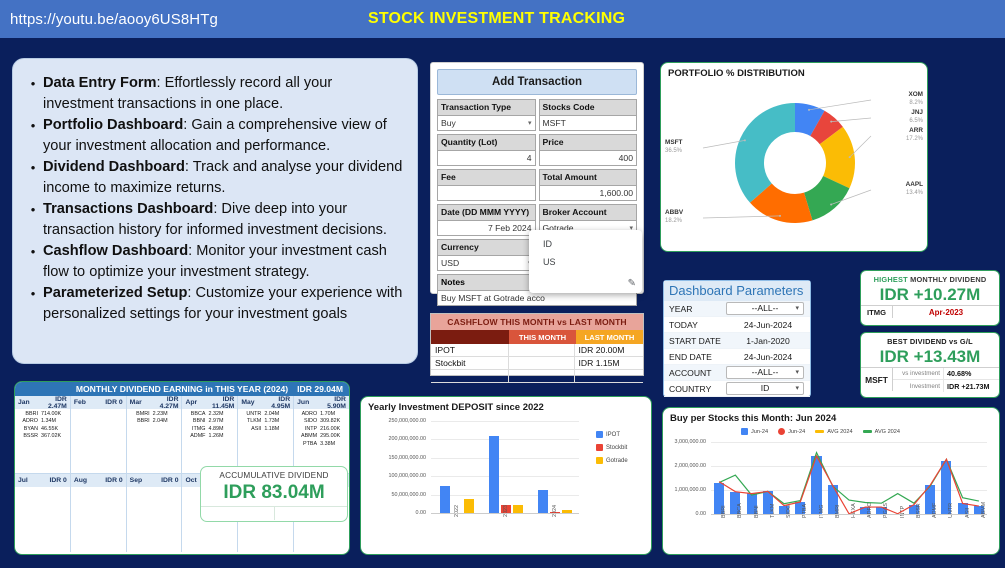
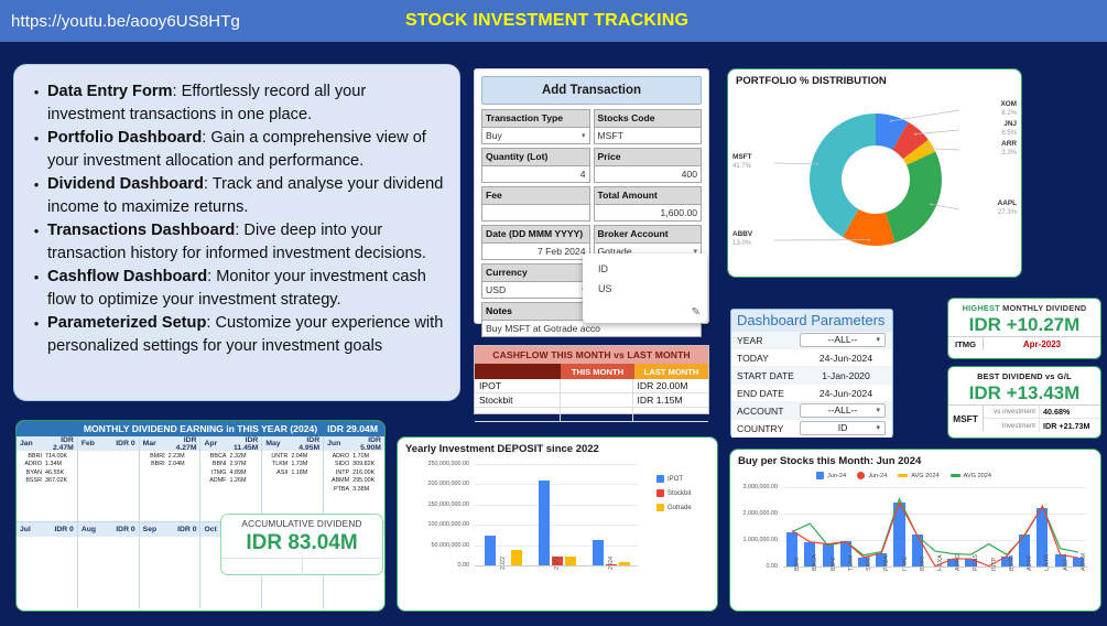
PORTFOLIO % DISTRIBUTION/ARR: 17.2% -> 3.3%
PORTFOLIO % DISTRIBUTION/AAPL: 13.4% -> 27.3%
PORTFOLIO % DISTRIBUTION/ABBV: 18.2% -> 13.0%
PORTFOLIO % DISTRIBUTION/MSFT: 36.5% -> 41.7%
